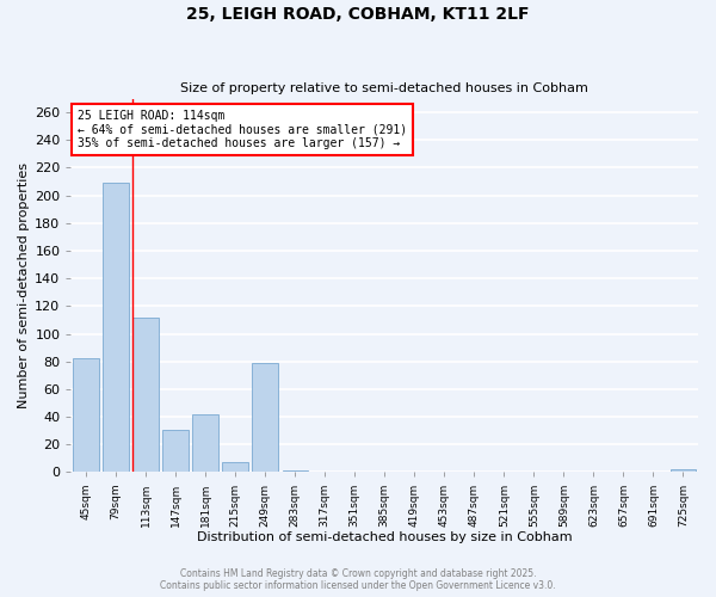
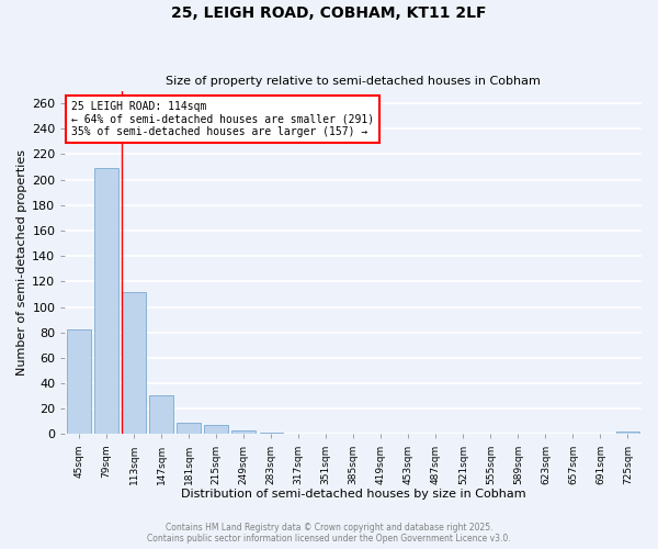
181sqm: 42 -> 9
249sqm: 79 -> 3
